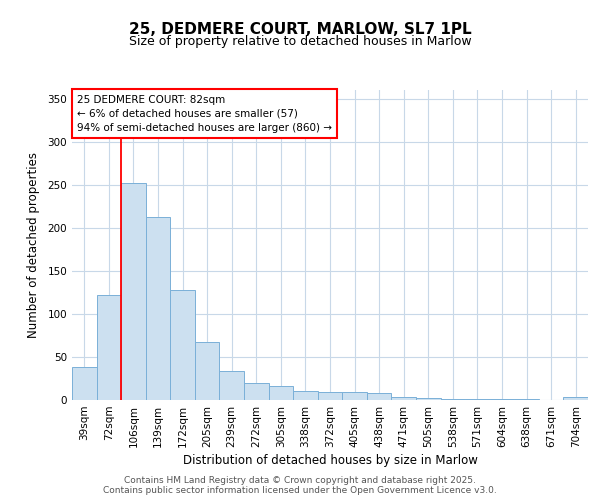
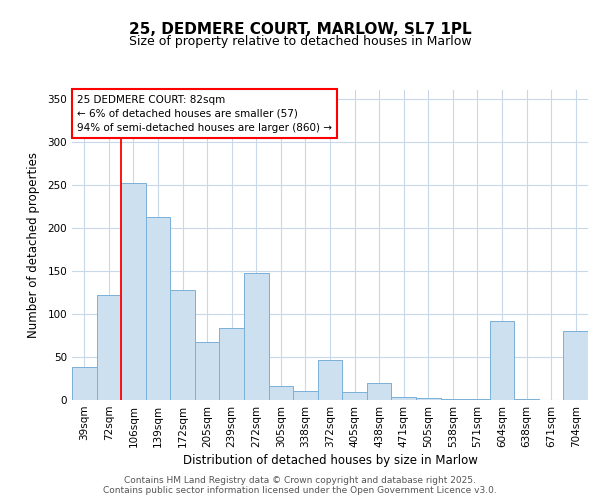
239sqm: 34 -> 84
272sqm: 20 -> 148
372sqm: 9 -> 46
438sqm: 8 -> 20
604sqm: 1 -> 92
704sqm: 3 -> 80
